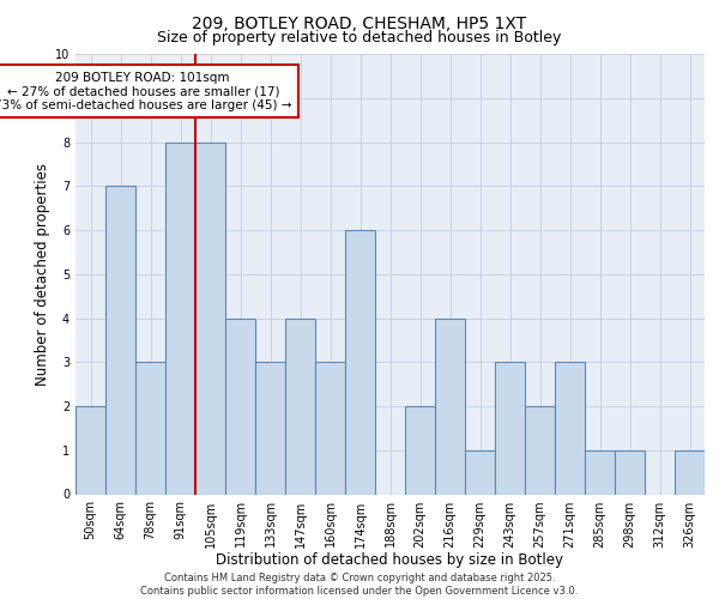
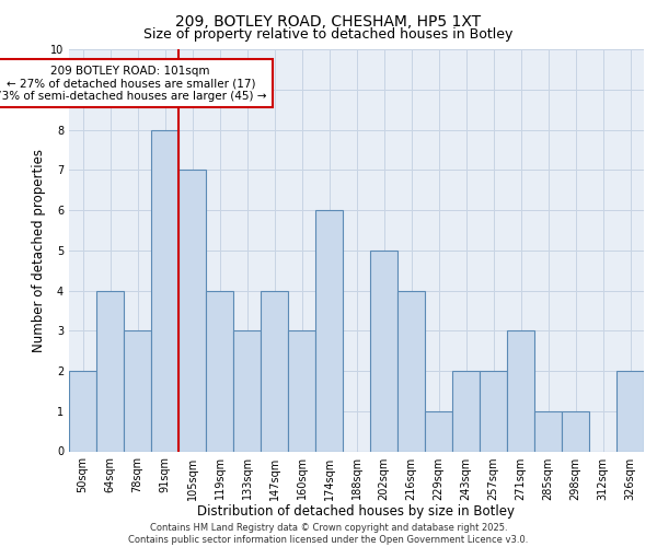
64sqm: 7 -> 4
105sqm: 8 -> 7
202sqm: 2 -> 5
243sqm: 3 -> 2
326sqm: 1 -> 2
